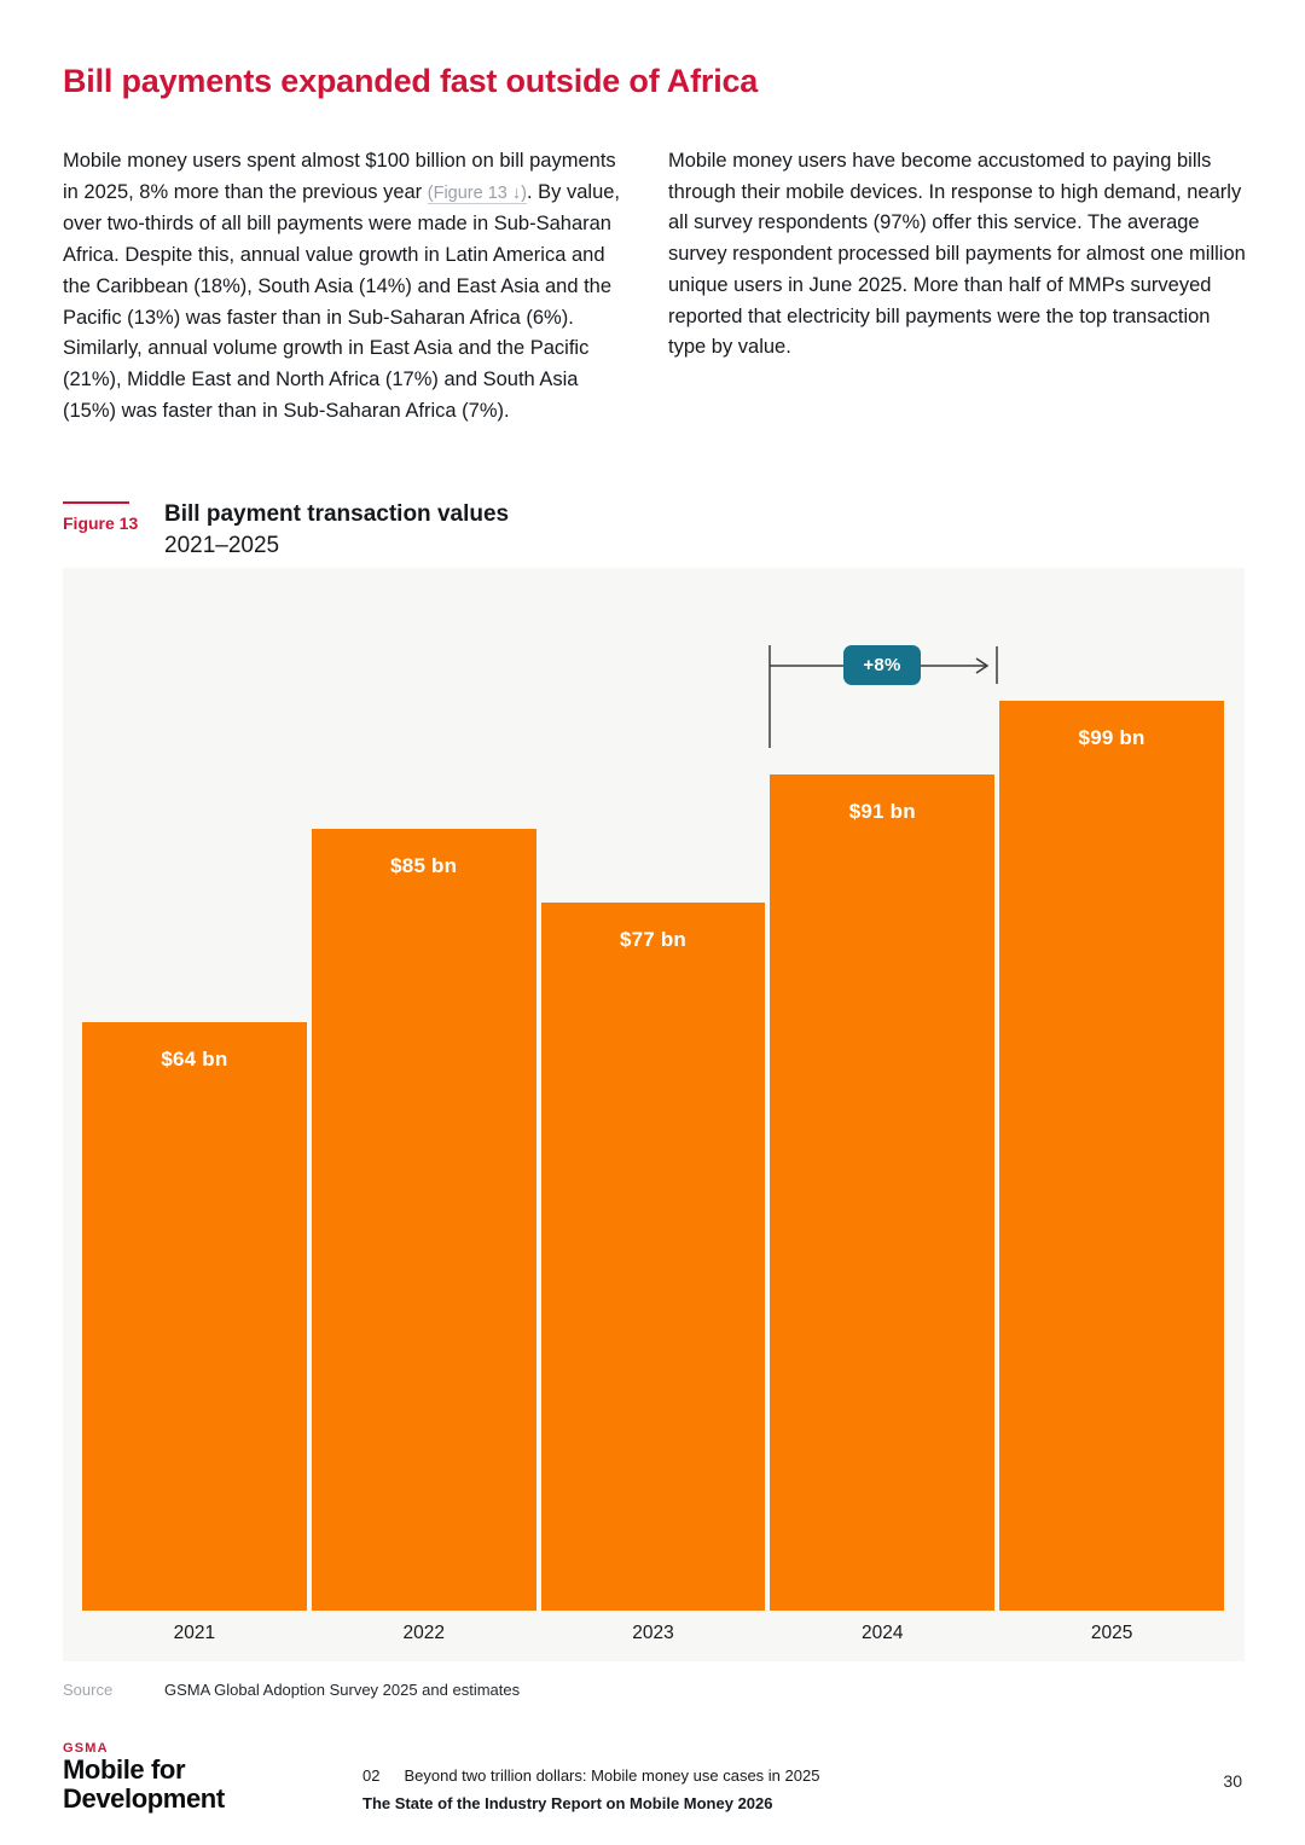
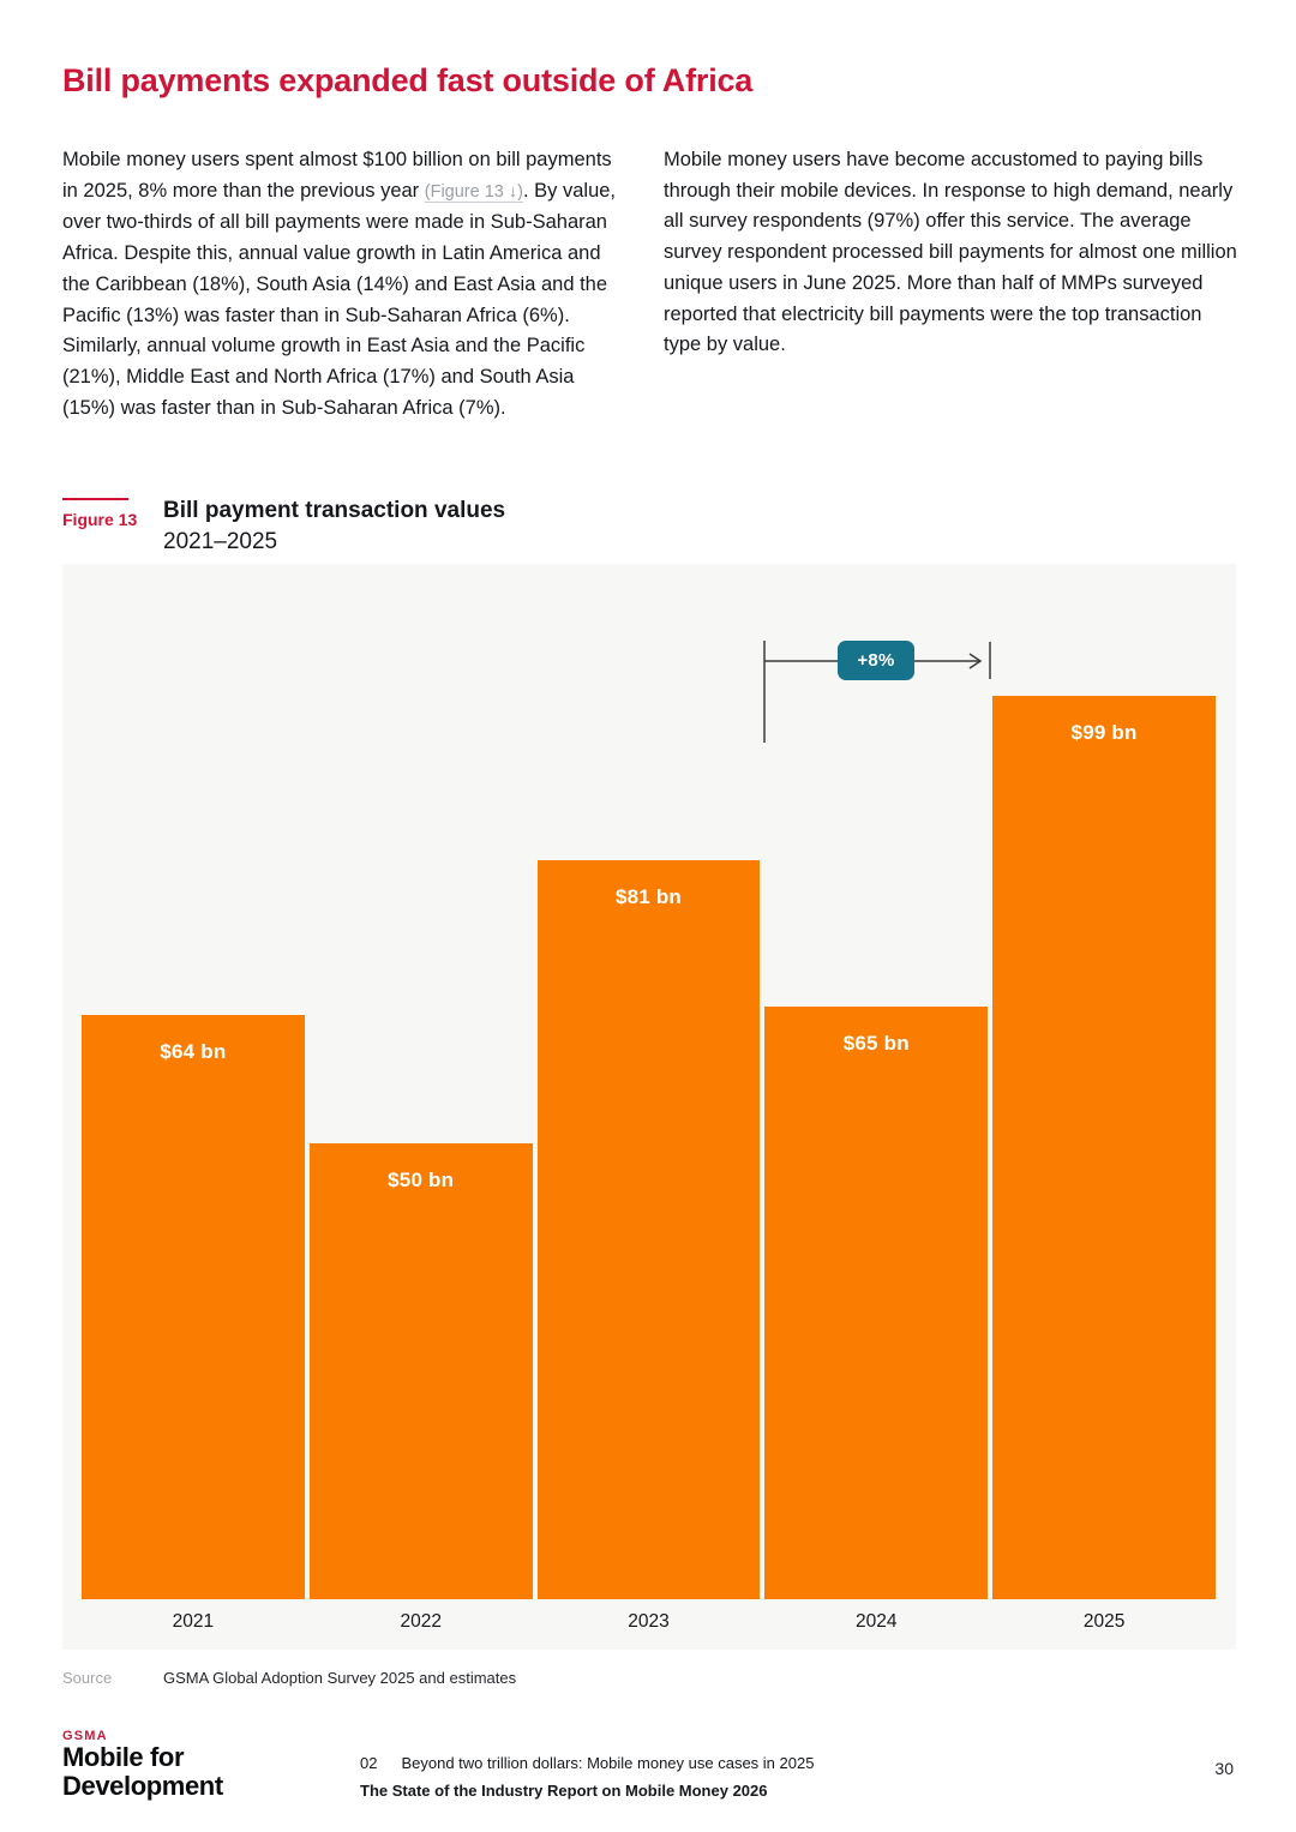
2022: $85 -> $50
2023: $77 -> $81
2024: $91 -> $65
